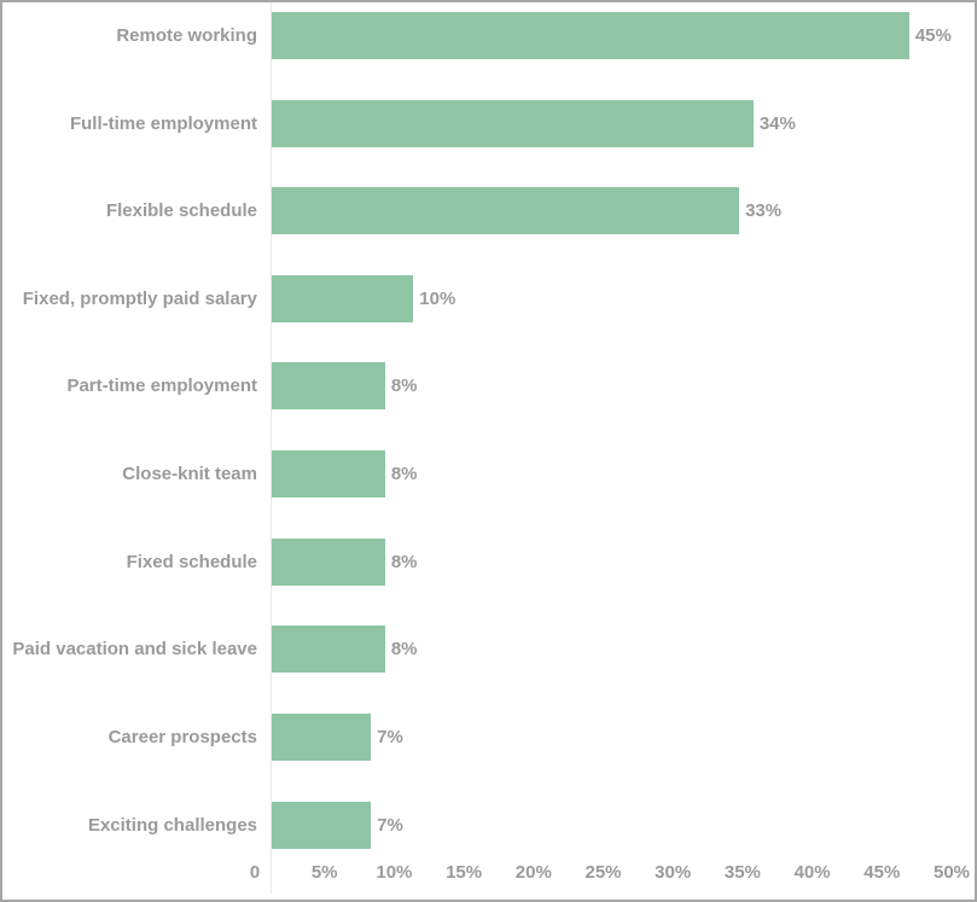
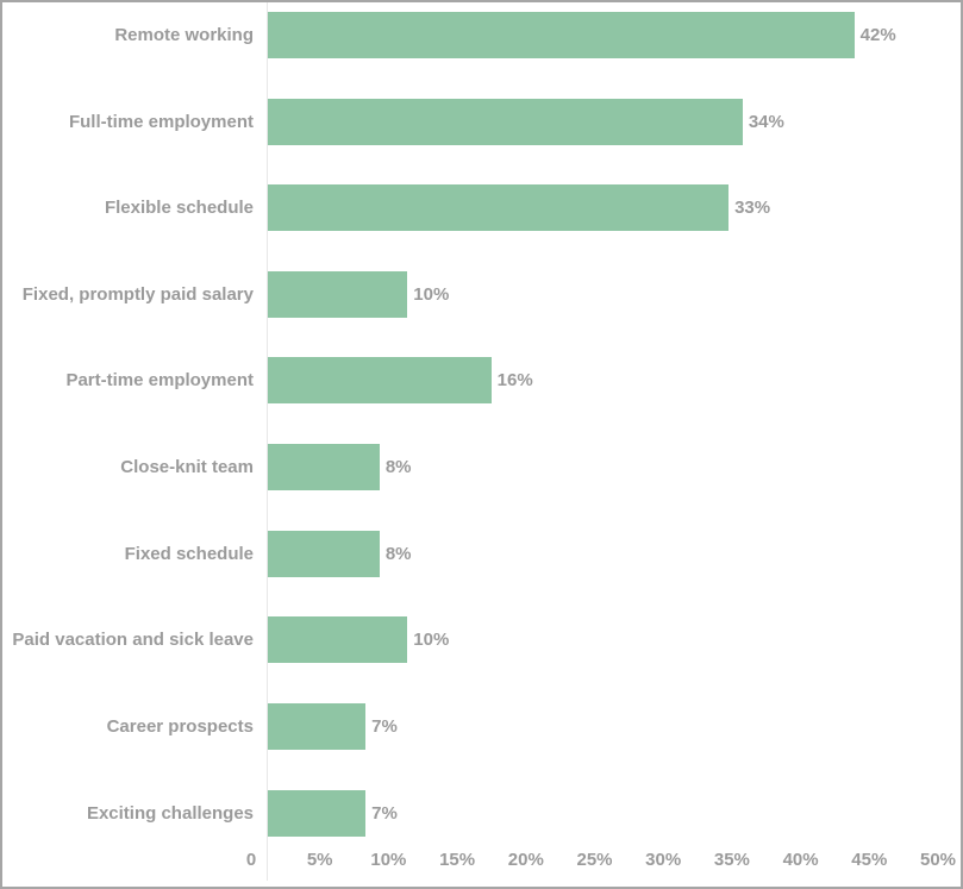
Remote working: 45% -> 42%
Part-time employment: 8% -> 16%
Paid vacation and sick leave: 8% -> 10%
